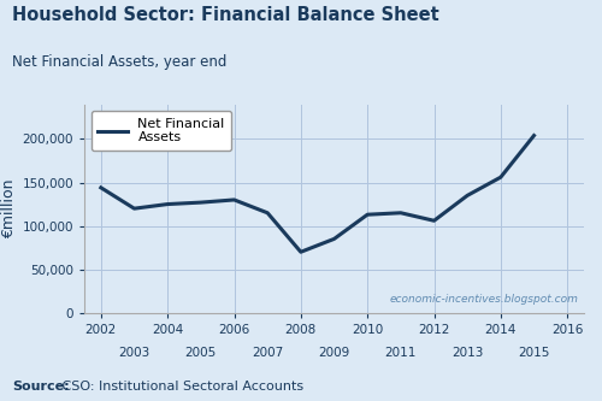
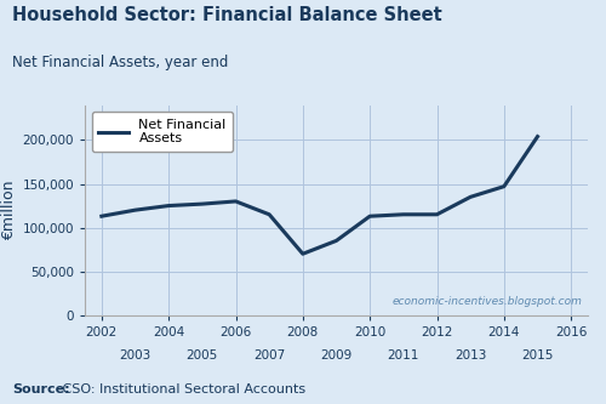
2002: 144,000 -> 113,000
2012: 106,000 -> 115,000
2014: 156,000 -> 147,000
